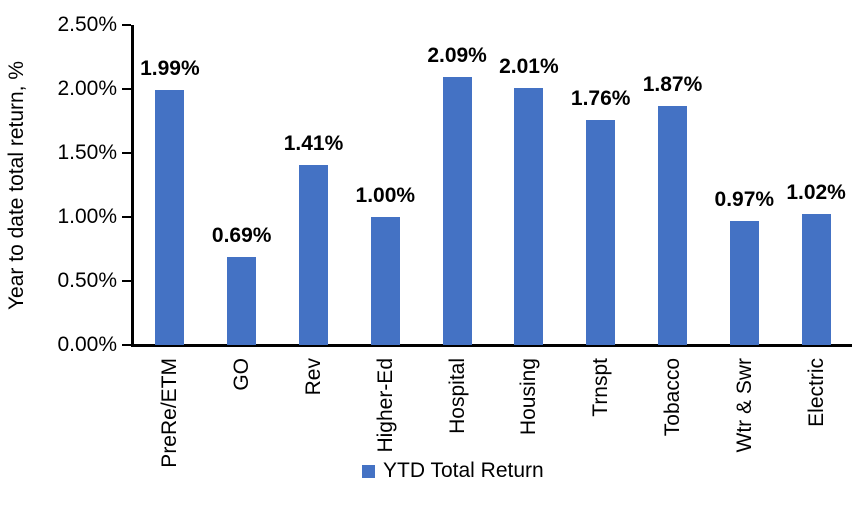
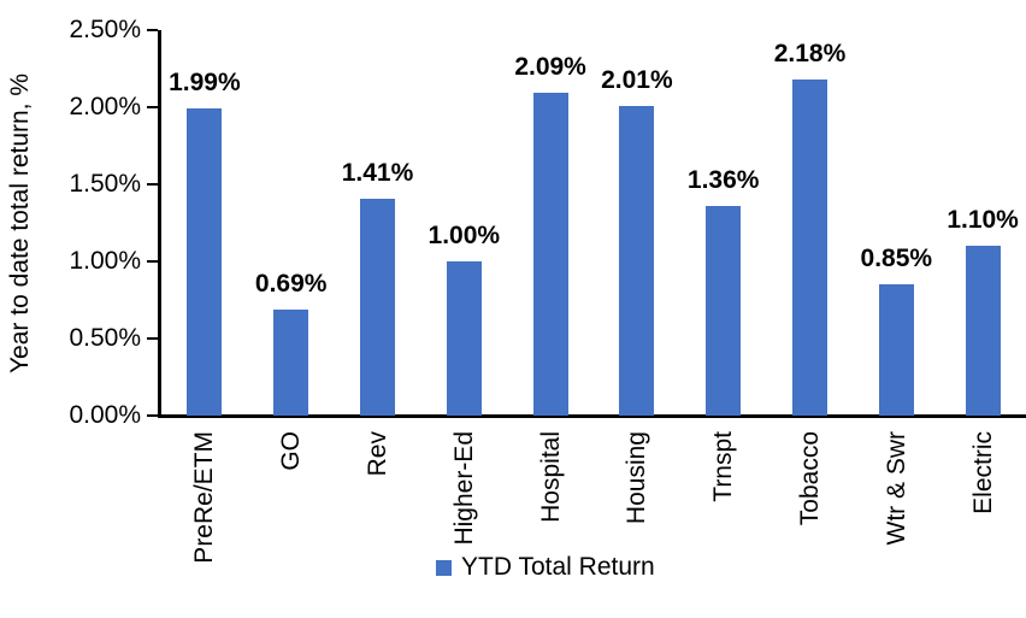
Trnspt: 1.76% -> 1.36%
Tobacco: 1.87% -> 2.18%
Wtr & Swr: 0.97% -> 0.85%
Electric: 1.02% -> 1.10%
